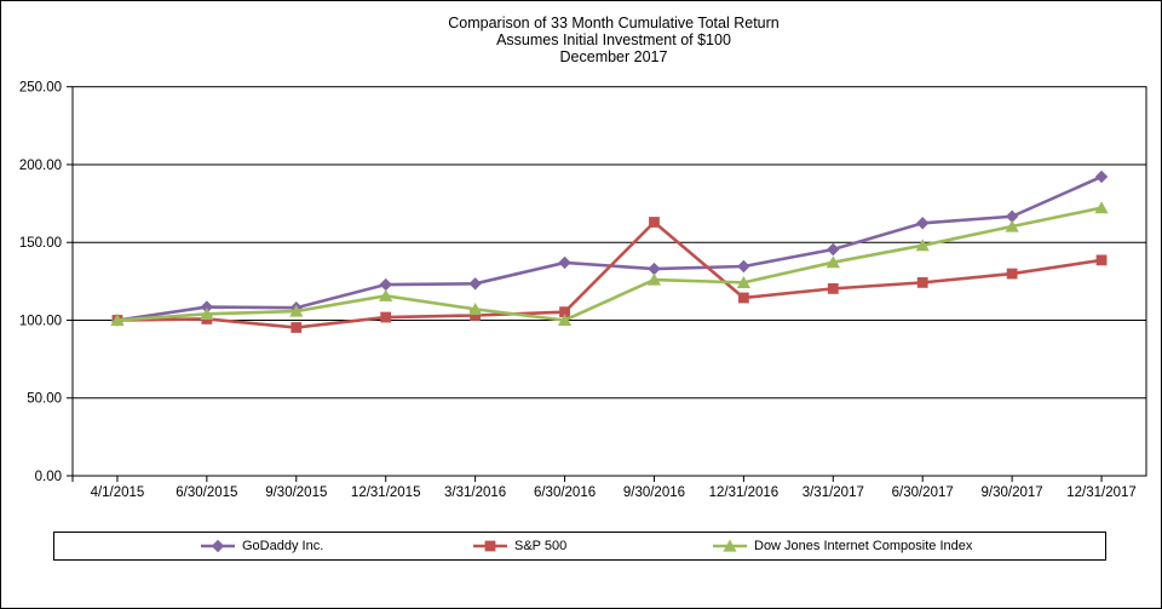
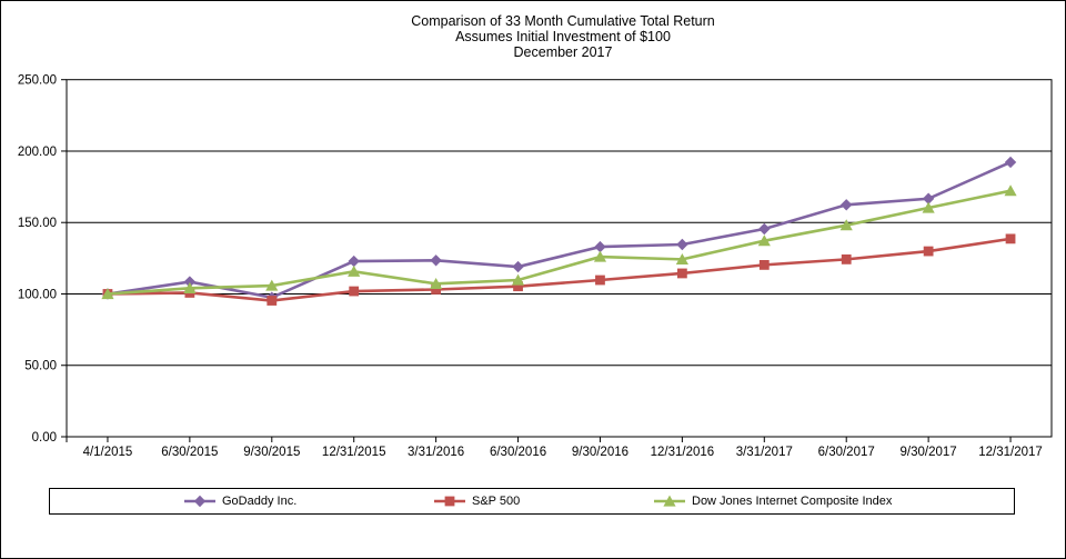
GoDaddy Inc./9/30/2015: 108 -> 98
GoDaddy Inc./6/30/2016: 137 -> 119
Dow Jones Internet Composite Index/6/30/2016: 100 -> 110
S&P 500/9/30/2016: 163 -> 110
